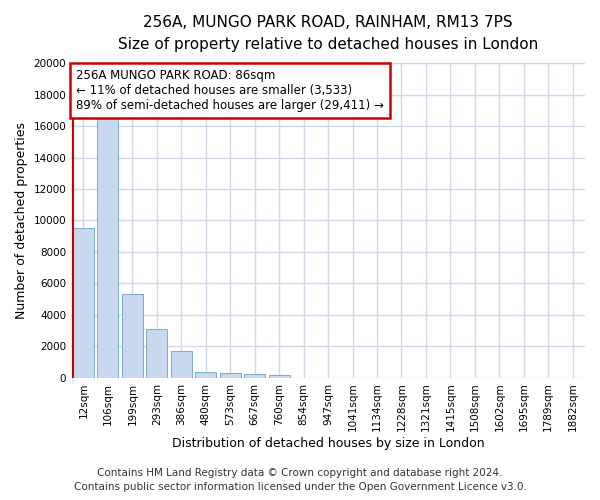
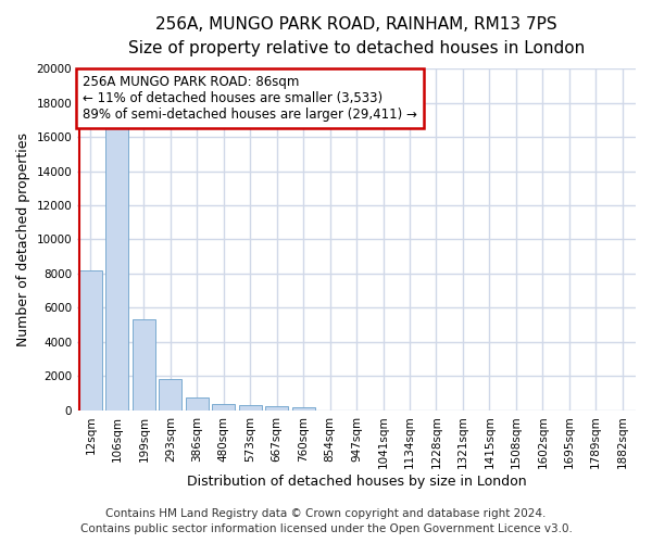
12sqm: 9500 -> 8200
293sqm: 3100 -> 1800
386sqm: 1700 -> 800
